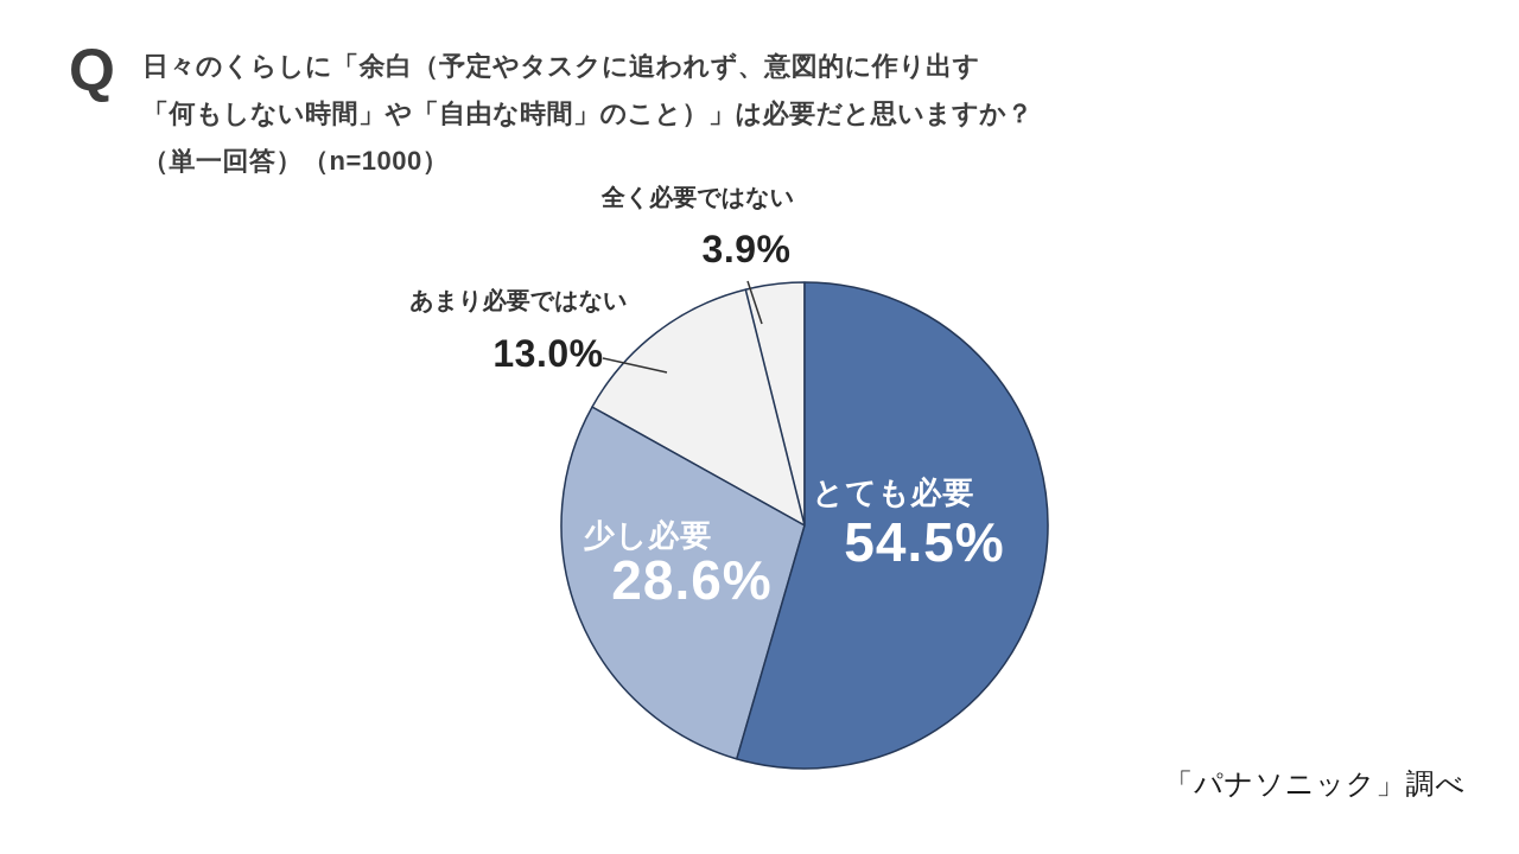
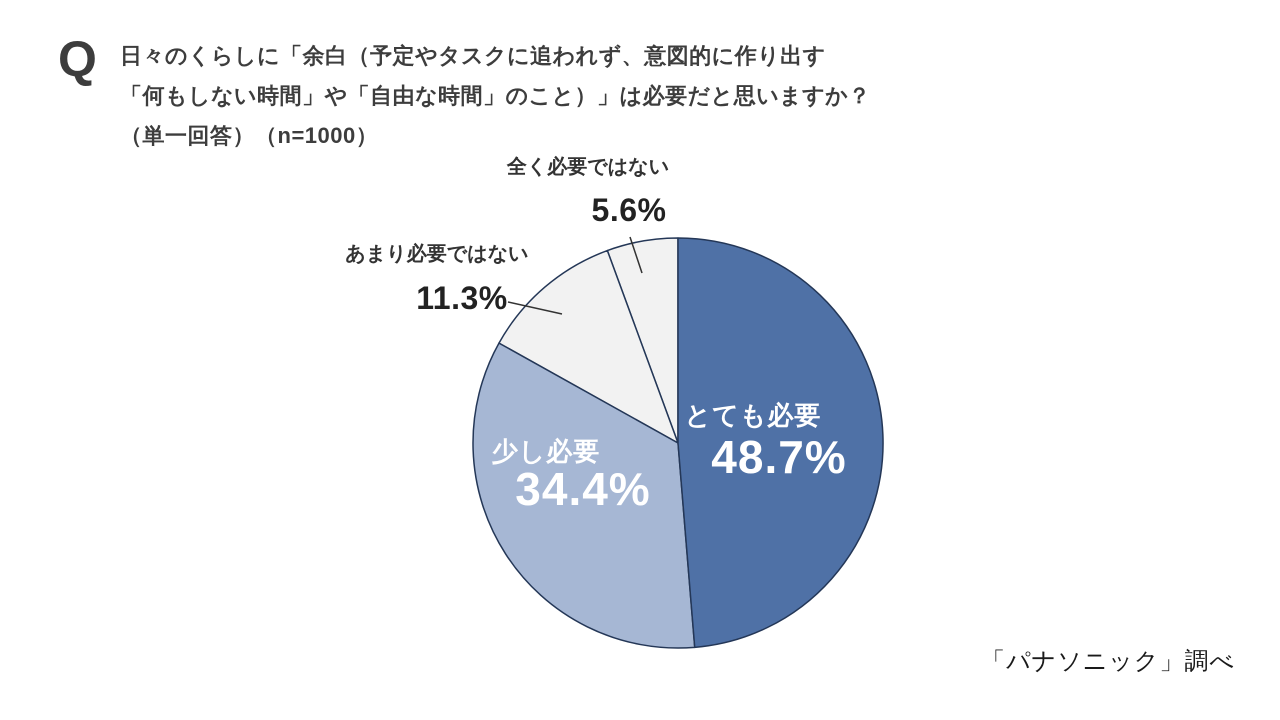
とても必要: 54.5% -> 48.7%
少し必要: 28.6% -> 34.4%
あまり必要ではない: 13.0% -> 11.3%
全く必要ではない: 3.9% -> 5.6%
